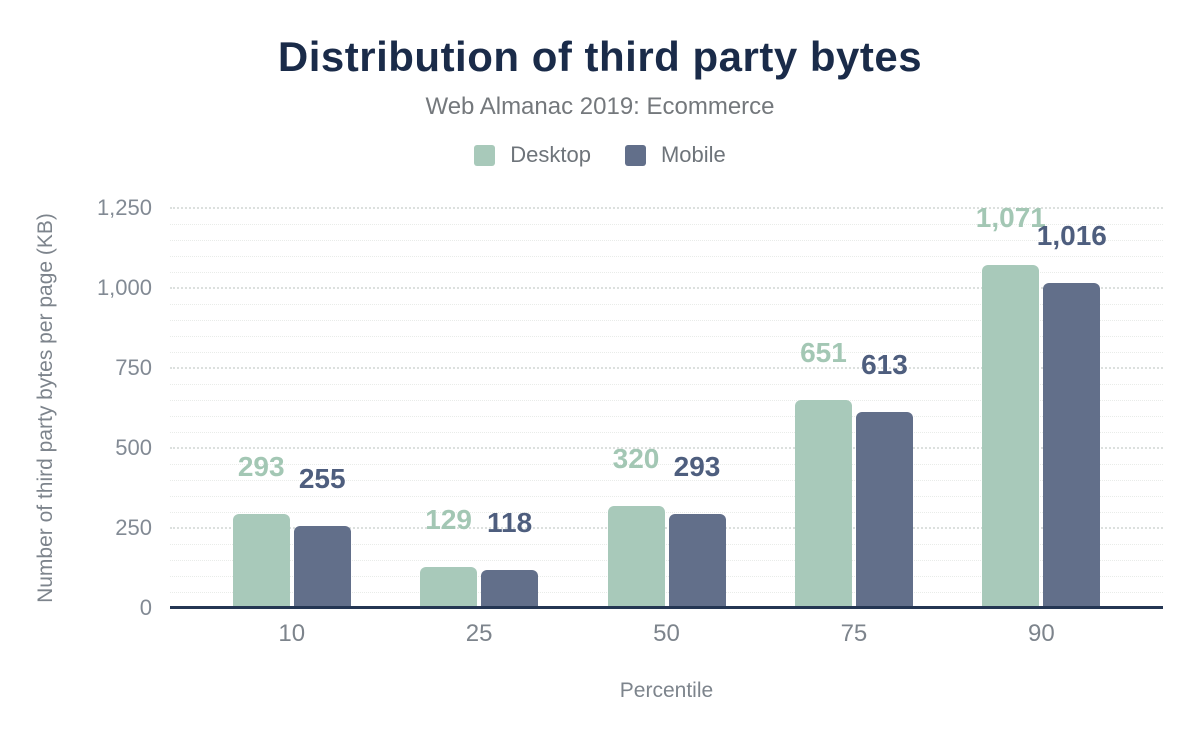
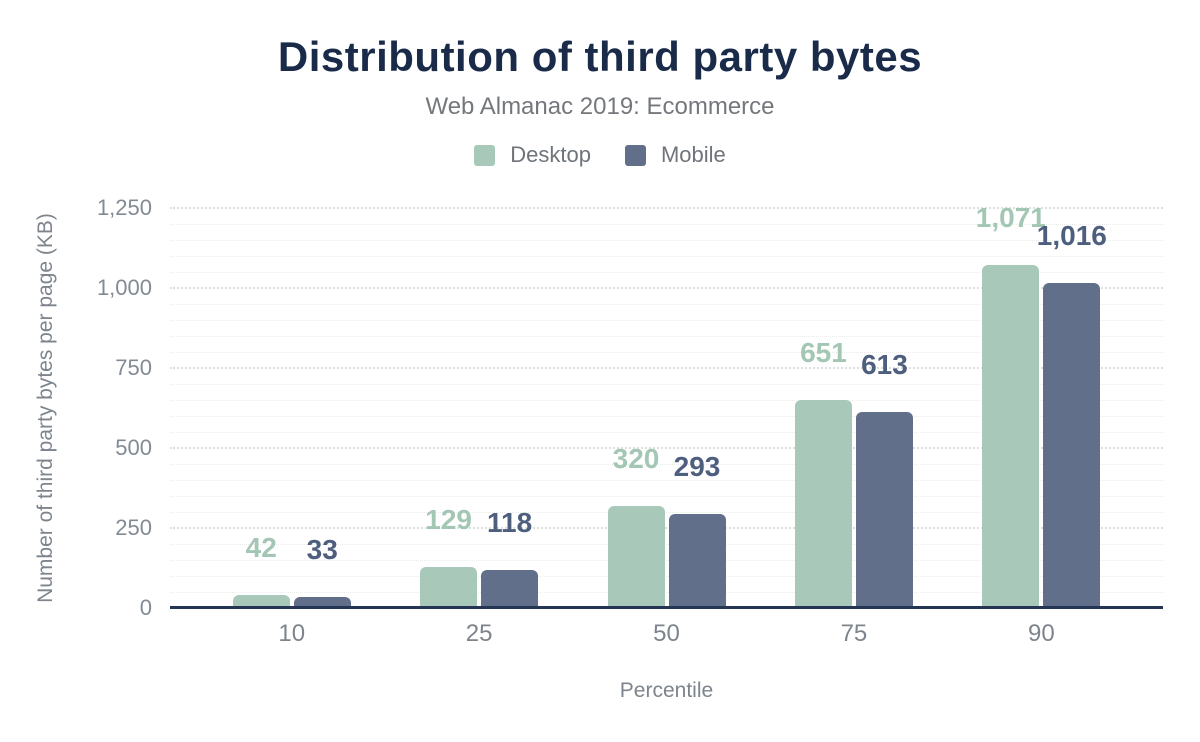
Desktop/10: 293 -> 42
Mobile/10: 255 -> 33
